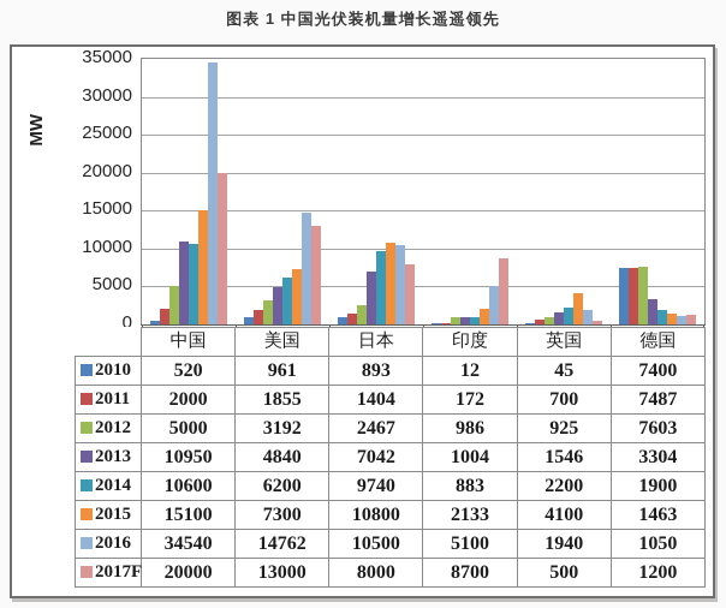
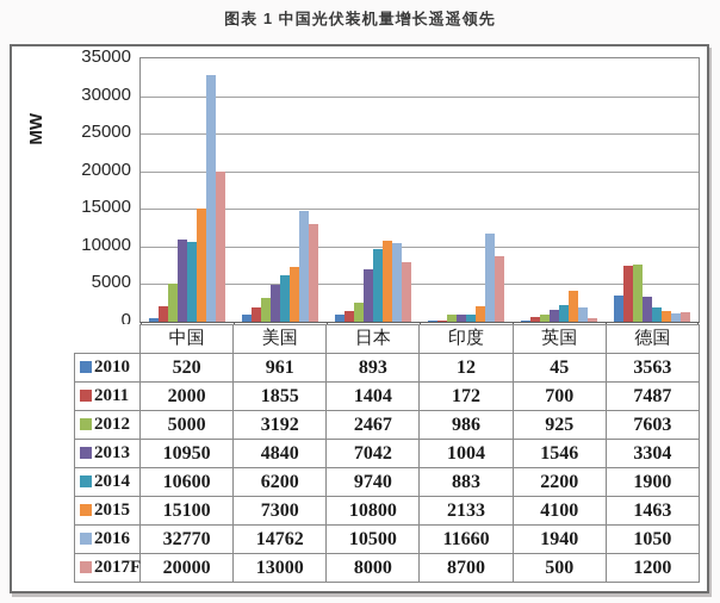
2016/中国: 34540 -> 32770
2016/印度: 5100 -> 11660
2010/德国: 7400 -> 3563
